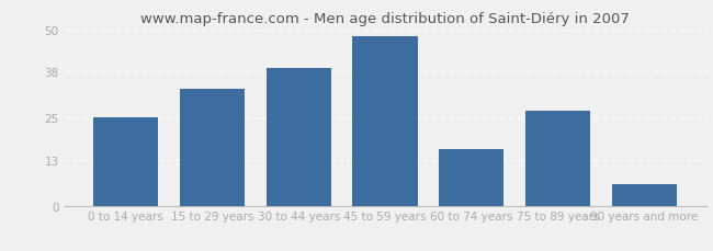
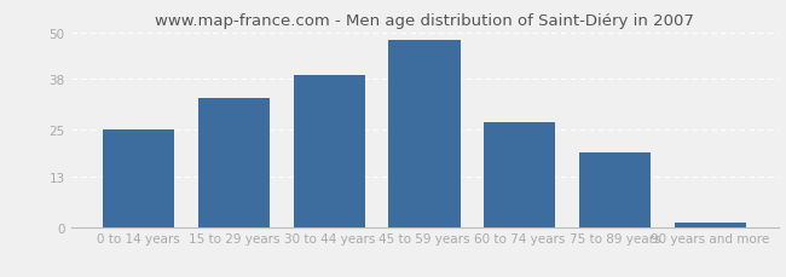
60 to 74 years: 16 -> 27
75 to 89 years: 27 -> 19
90 years and more: 6 -> 1
